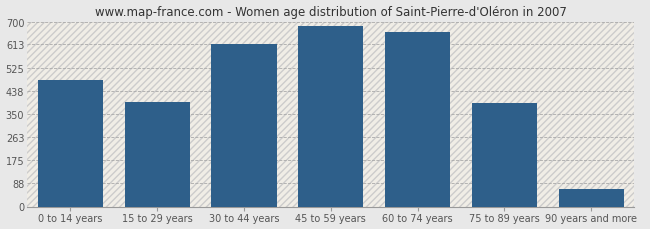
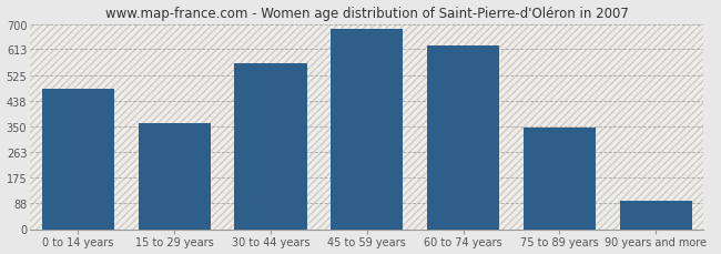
15 to 29 years: 395 -> 360
30 to 44 years: 615 -> 565
60 to 74 years: 660 -> 625
75 to 89 years: 390 -> 345
90 years and more: 65 -> 95
